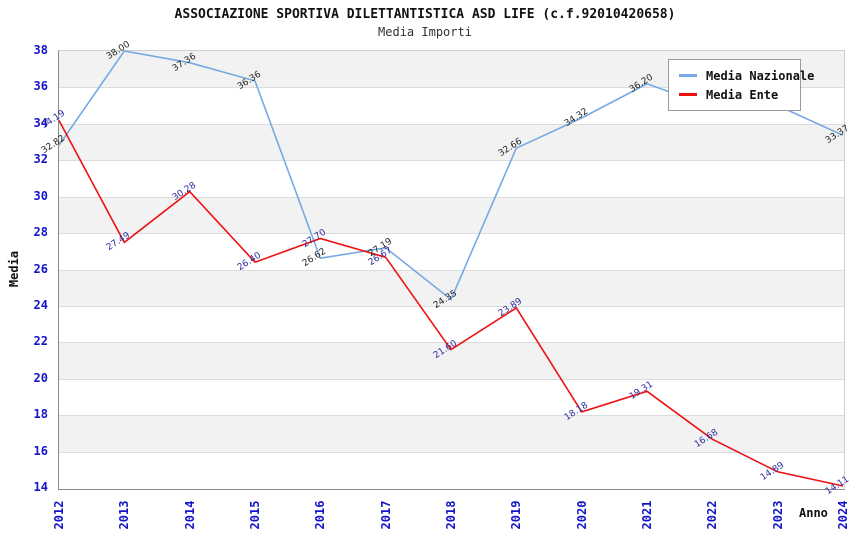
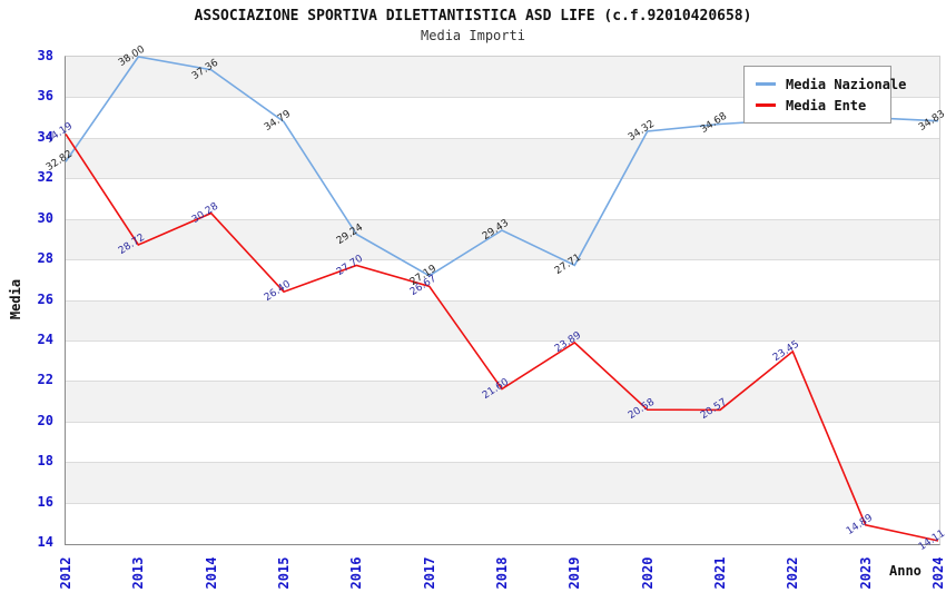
Media Ente/2013: 27.49 -> 28.72
Media Nazionale/2015: 36.36 -> 34.79
Media Nazionale/2016: 26.62 -> 29.24
Media Nazionale/2018: 24.35 -> 29.43
Media Nazionale/2019: 32.66 -> 27.71
Media Ente/2020: 18.18 -> 20.58
Media Nazionale/2021: 36.20 -> 34.68
Media Ente/2021: 19.31 -> 20.57
Media Ente/2022: 16.68 -> 23.45
Media Nazionale/2024: 33.37 -> 34.83
